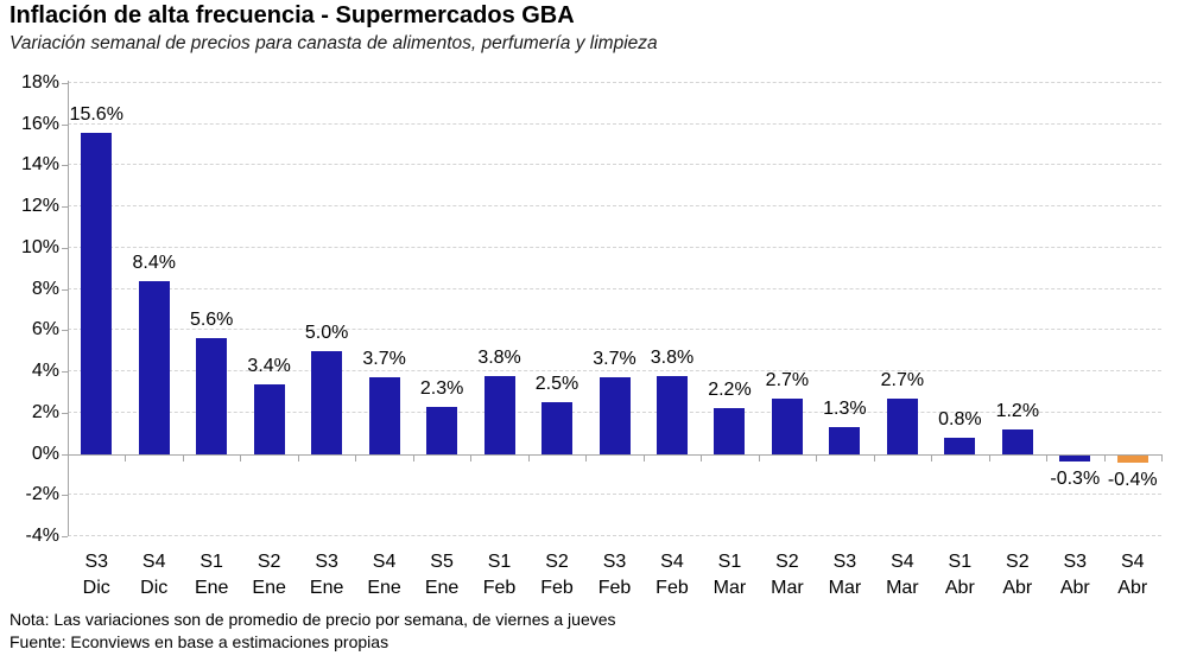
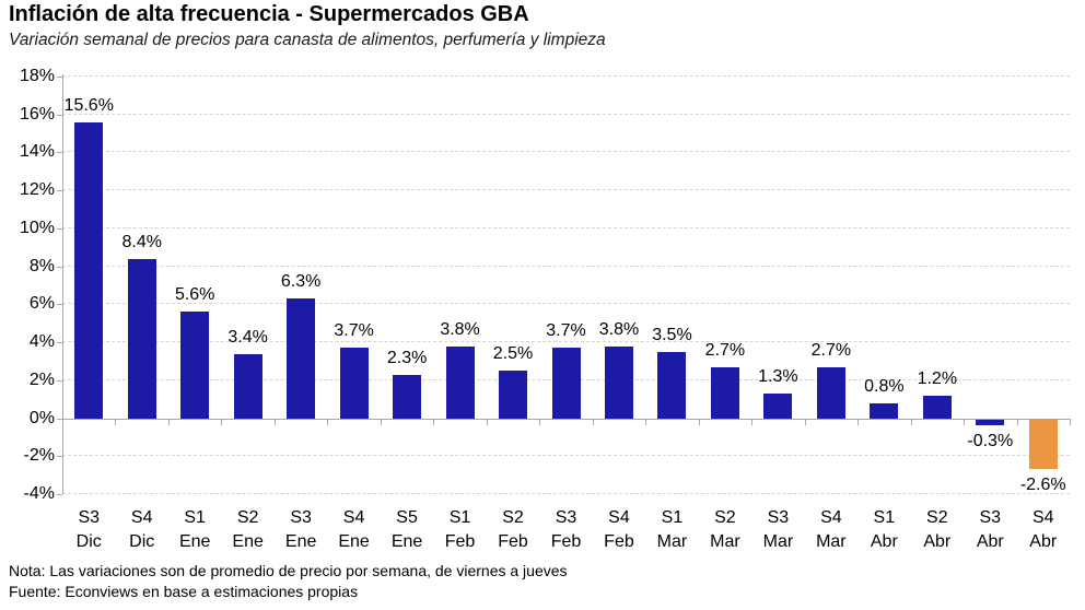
S3 Ene: 5.0% -> 6.3%
S1 Mar: 2.2% -> 3.5%
S4 Abr: -0.4% -> -2.6%
